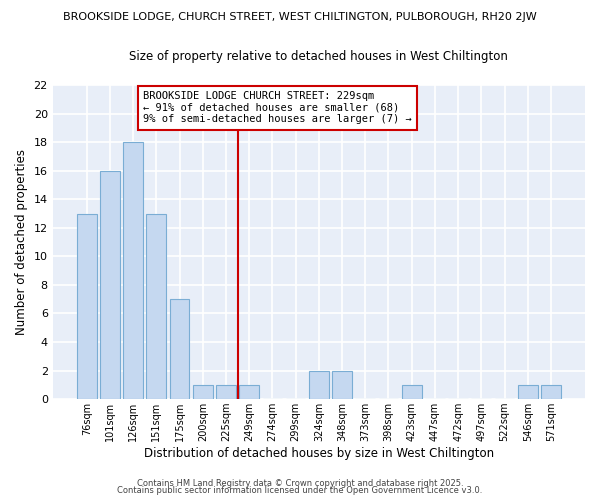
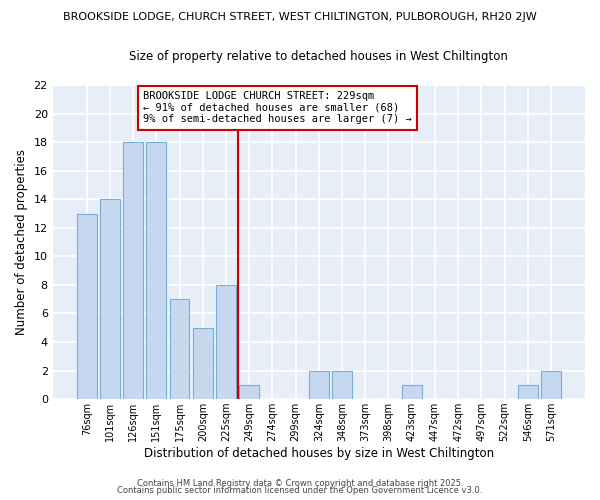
101sqm: 16 -> 14
151sqm: 13 -> 18
200sqm: 1 -> 5
225sqm: 1 -> 8
571sqm: 1 -> 2
